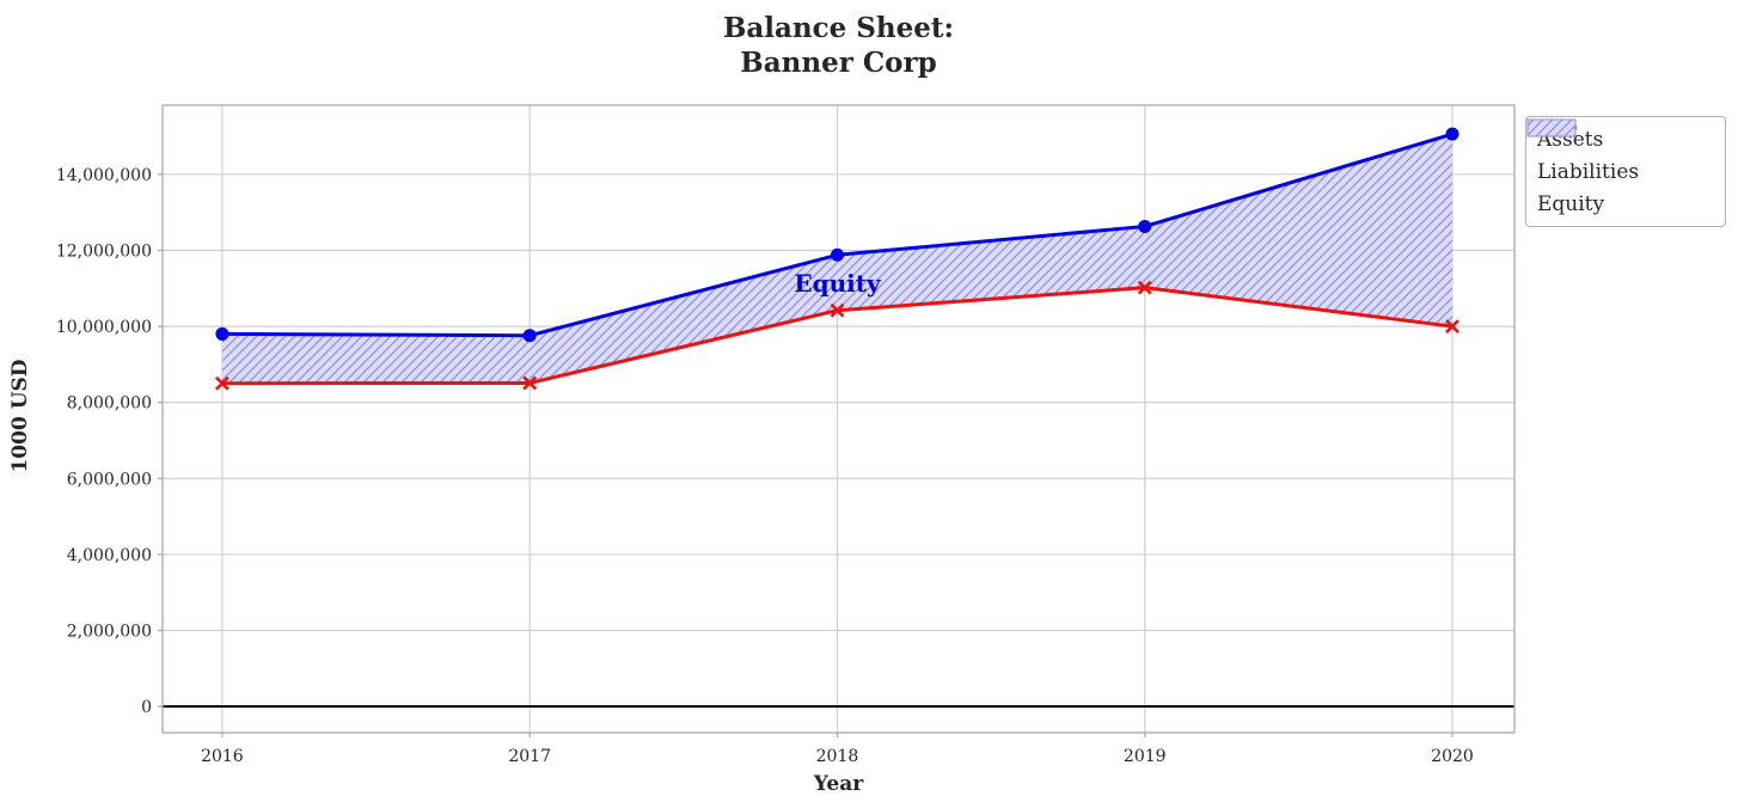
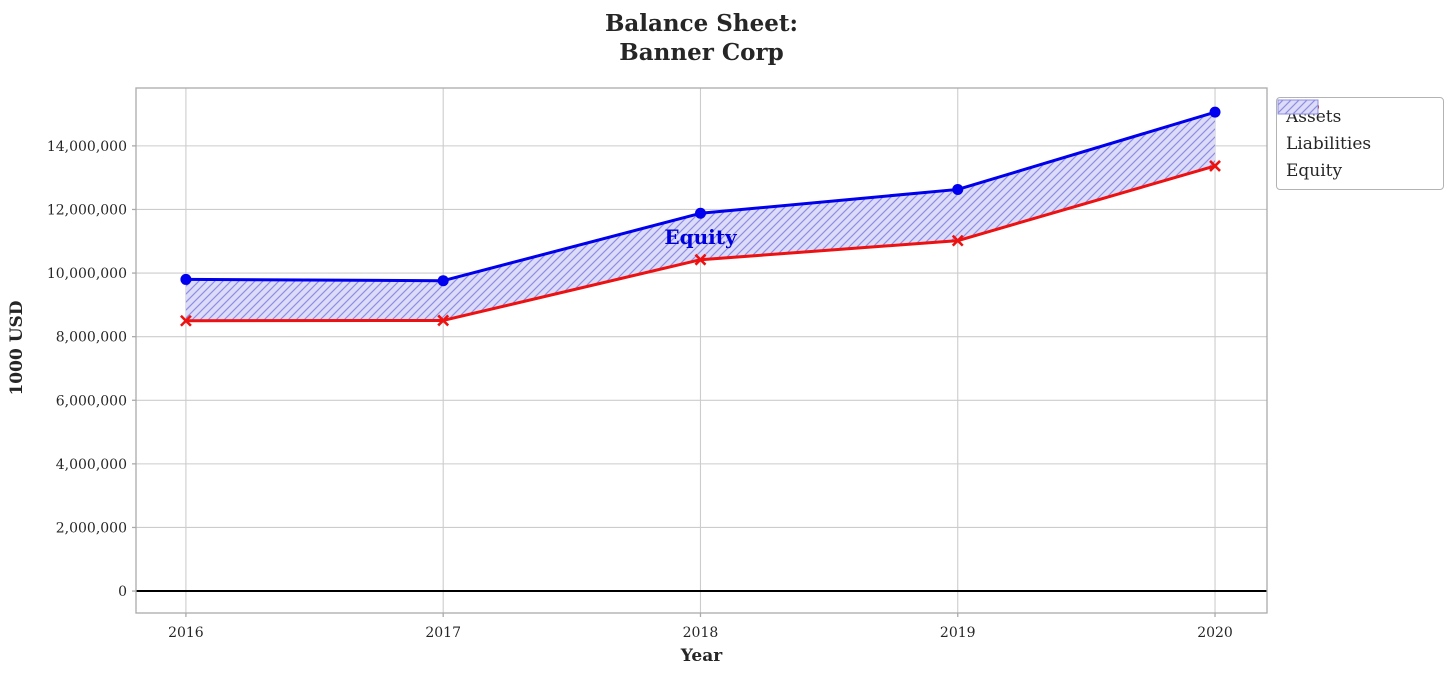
Liabilities/2020: 10000000 -> 13400000
